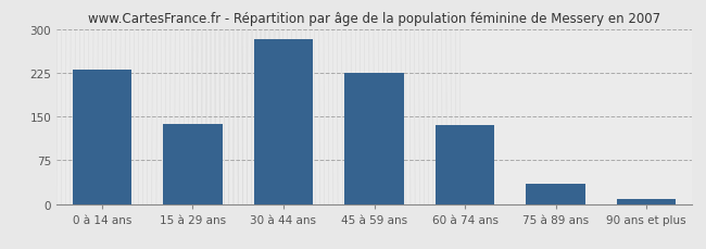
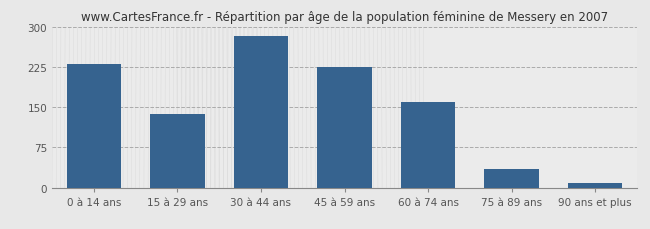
60 à 74 ans: 135 -> 160
